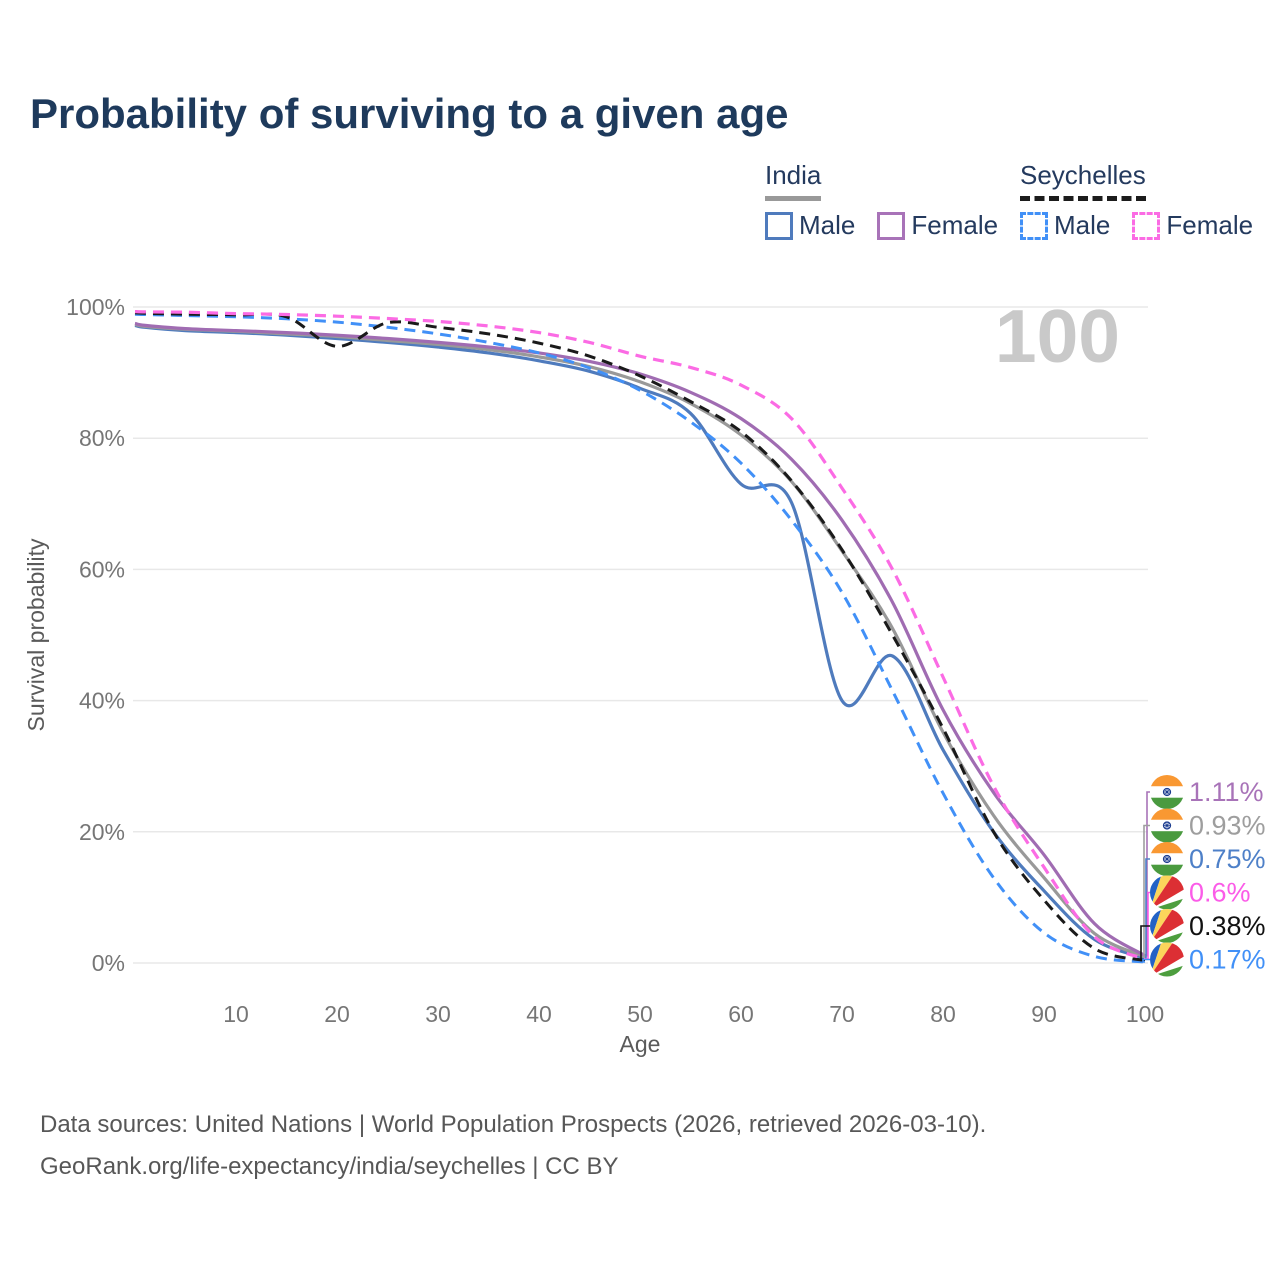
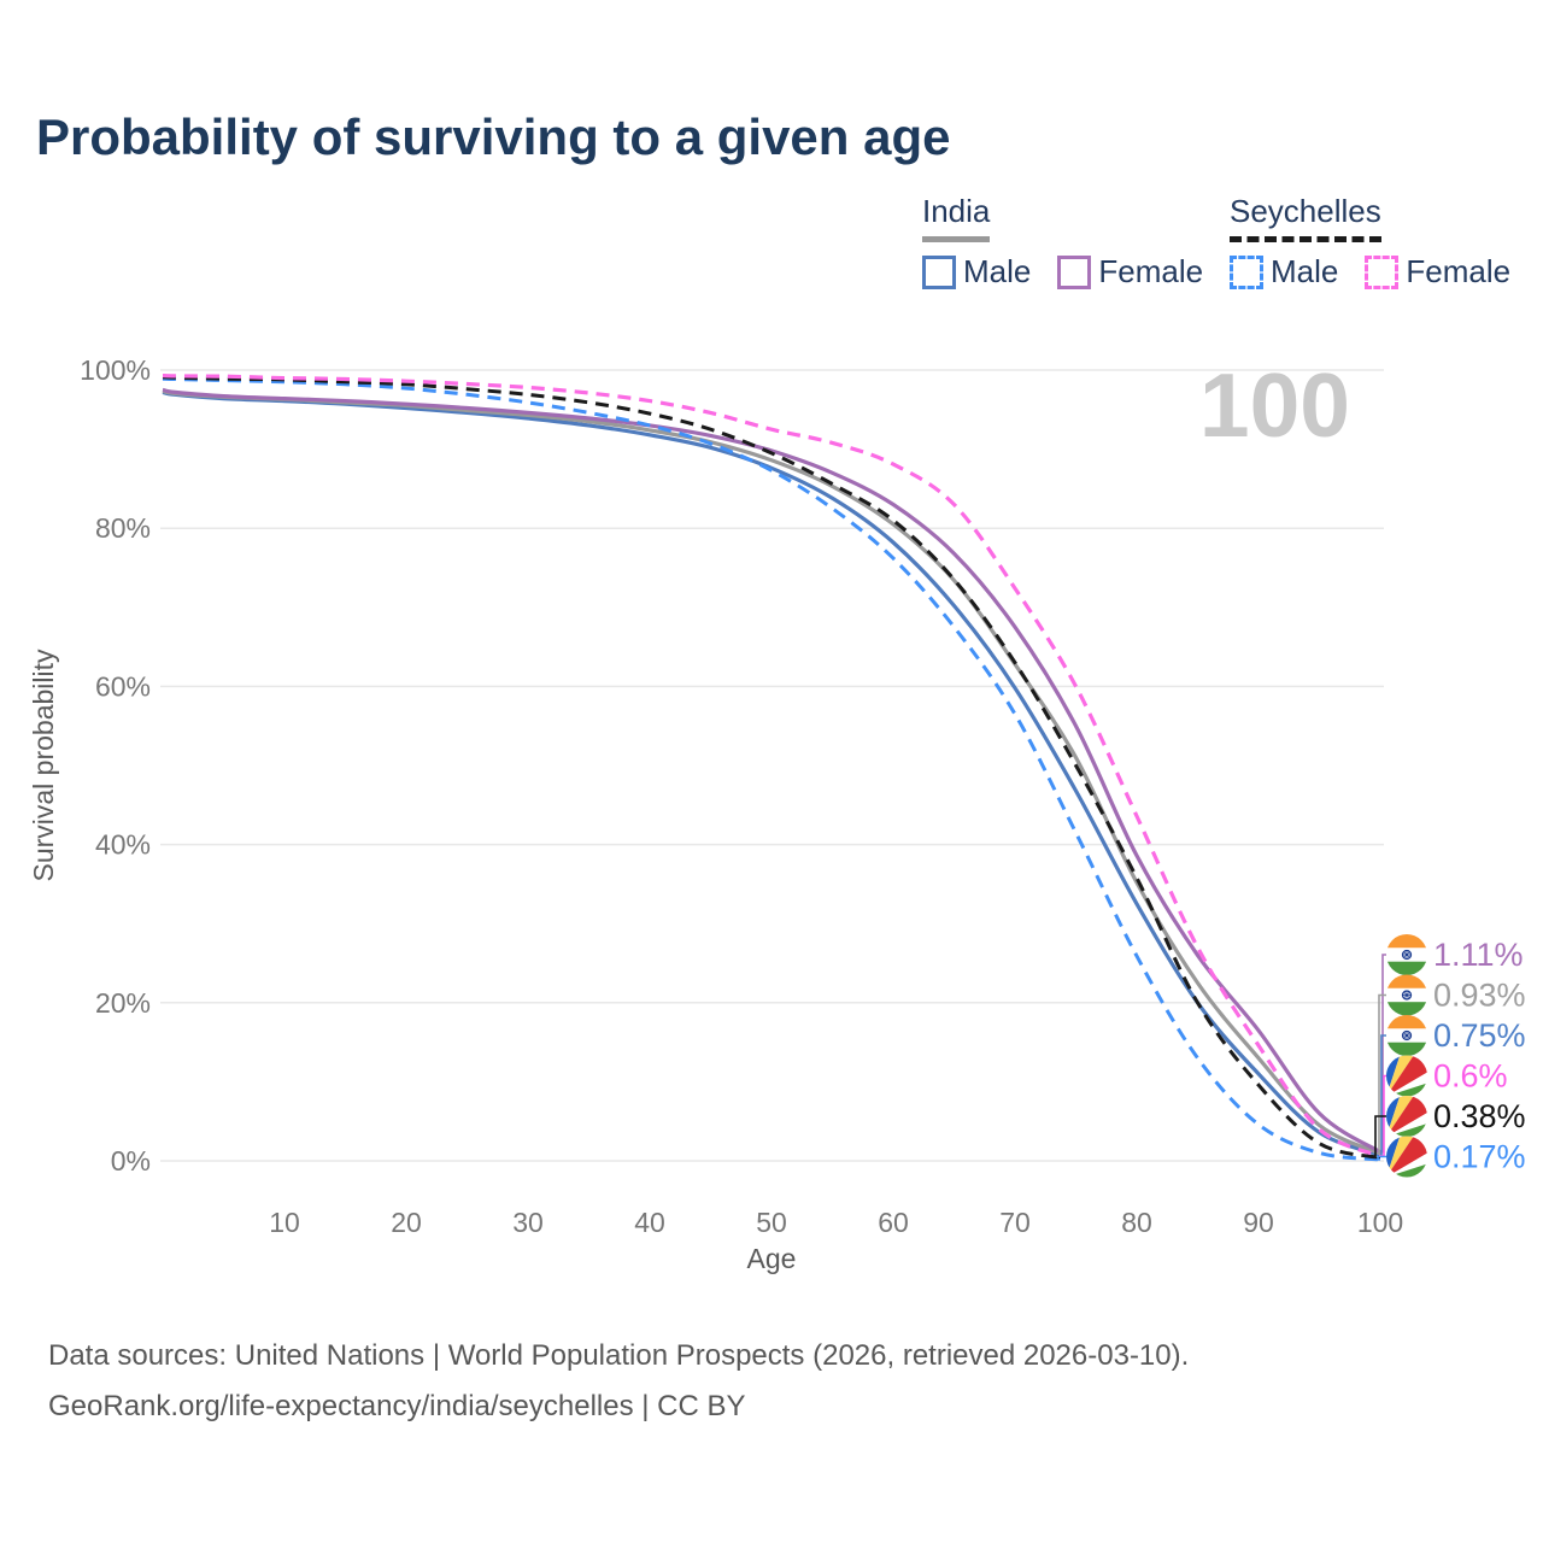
Seychelles/20: 94% -> 98%
India Male/60: 73% -> 78%
India Male/70: 40% -> 60%
